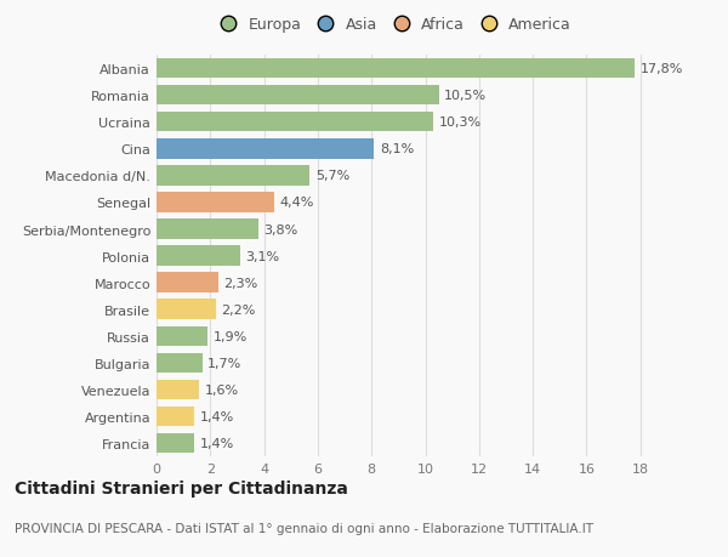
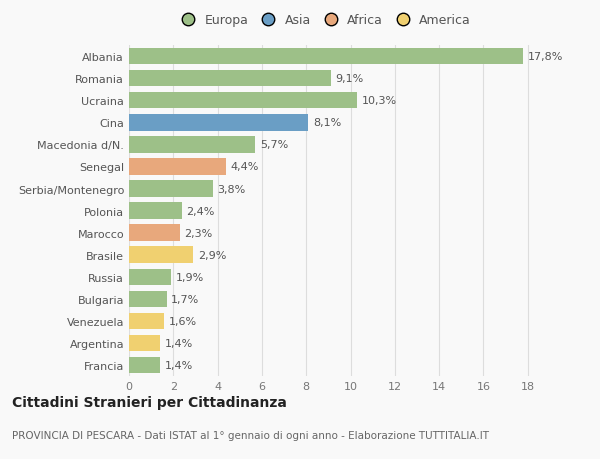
Romania: 10,5% -> 9,1%
Polonia: 3,1% -> 2,4%
Brasile: 2,2% -> 2,9%
